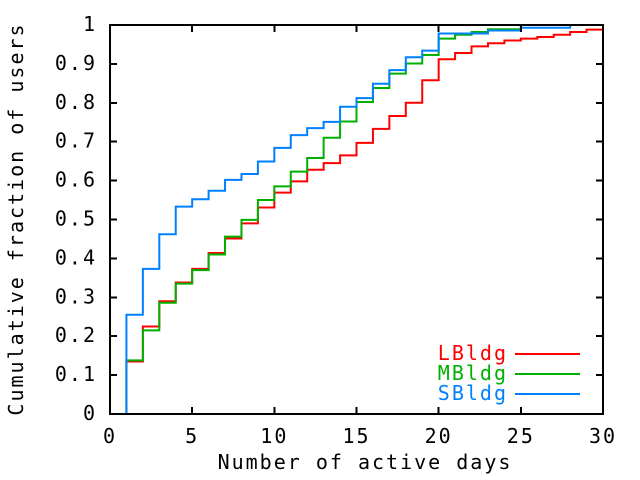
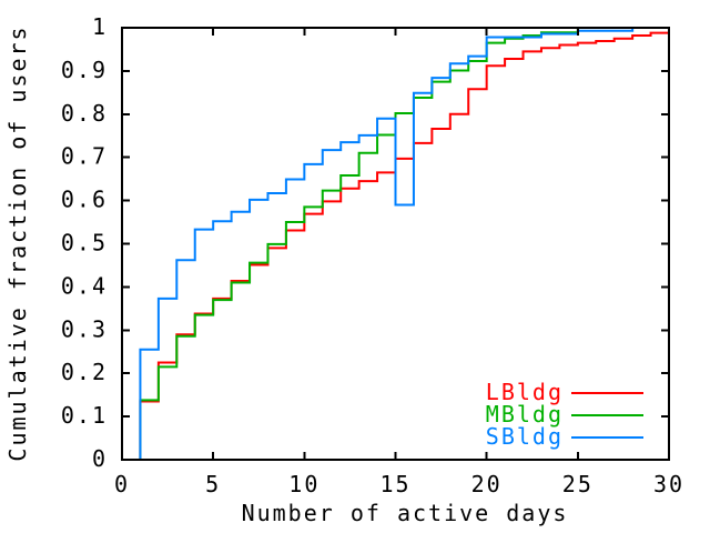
SBldg/15: 0.81 -> 0.59
